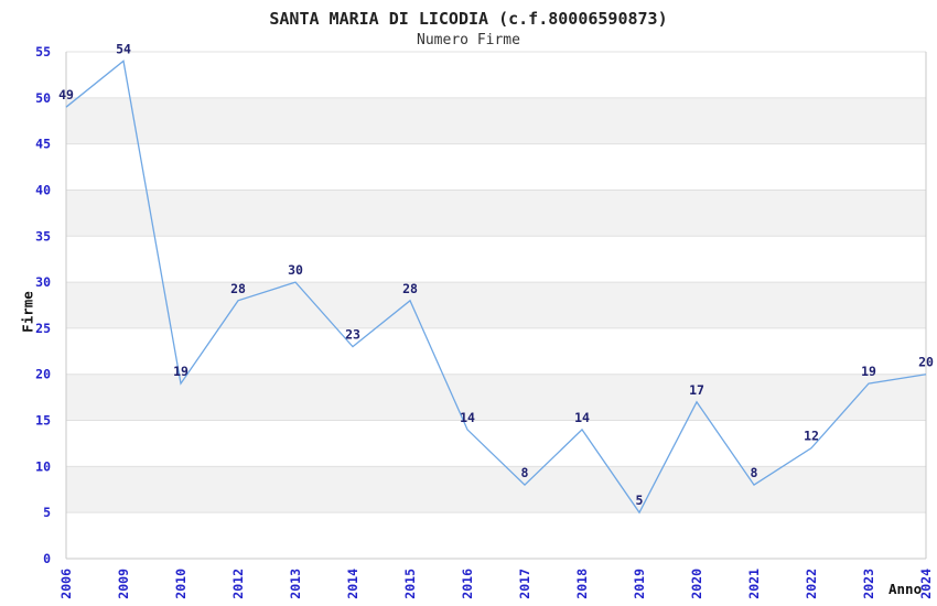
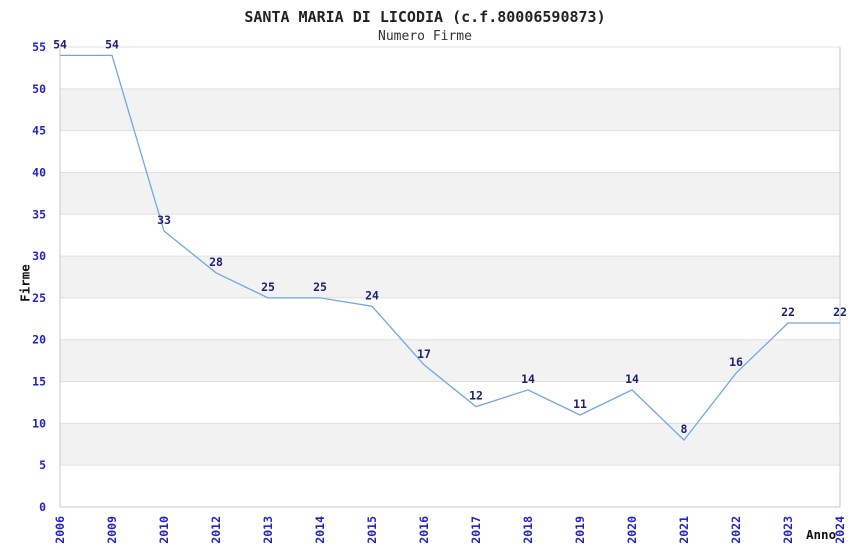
2006: 49 -> 54
2010: 19 -> 33
2013: 30 -> 25
2014: 23 -> 25
2015: 28 -> 24
2016: 14 -> 17
2017: 8 -> 12
2019: 5 -> 11
2020: 17 -> 14
2022: 12 -> 16
2023: 19 -> 22
2024: 20 -> 22
